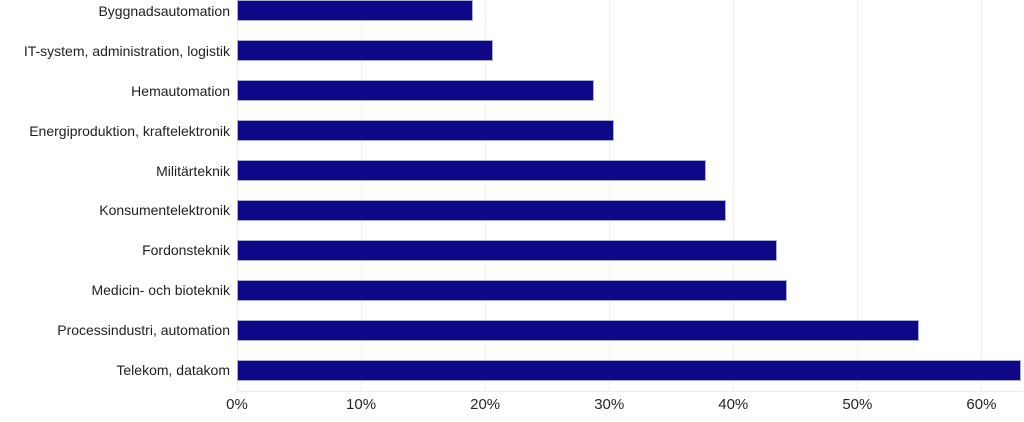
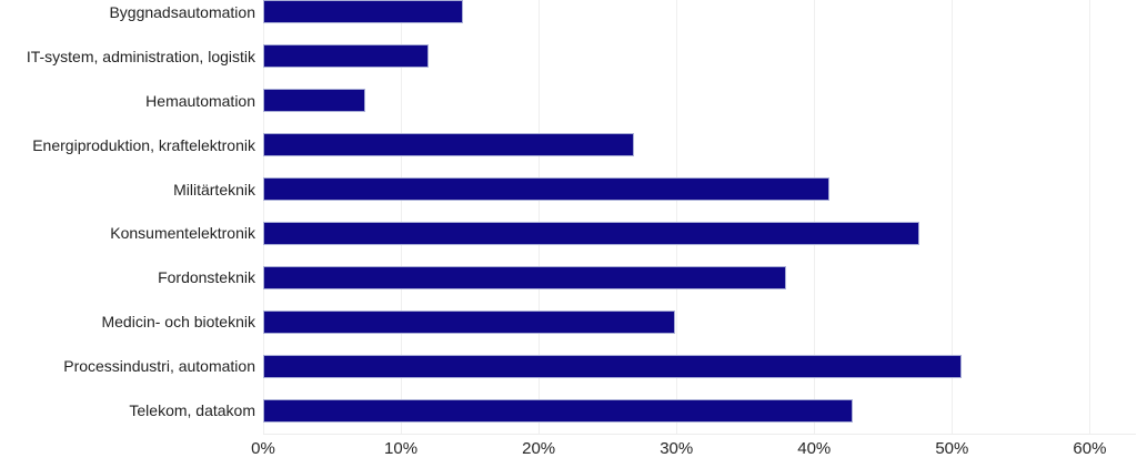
Byggnadsautomation: 19.0% -> 14.5%
IT-system, administration, logistik: 20.6% -> 12.0%
Hemautomation: 28.8% -> 7.4%
Energiproduktion, kraftelektronik: 30.4% -> 26.9%
Militärteknik: 37.8% -> 41.1%
Konsumentelektronik: 39.4% -> 47.6%
Fordonsteknik: 43.5% -> 38.0%
Medicin- och bioteknik: 44.3% -> 29.9%
Processindustri, automation: 55.0% -> 50.7%
Telekom, datakom: 63.2% -> 42.8%
